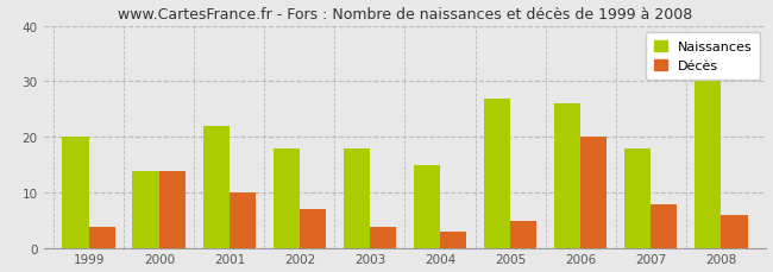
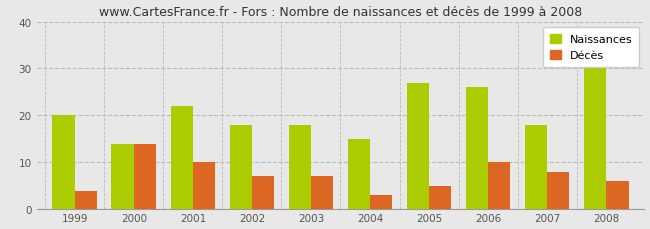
Décès/2003: 4 -> 7
Décès/2006: 20 -> 10
